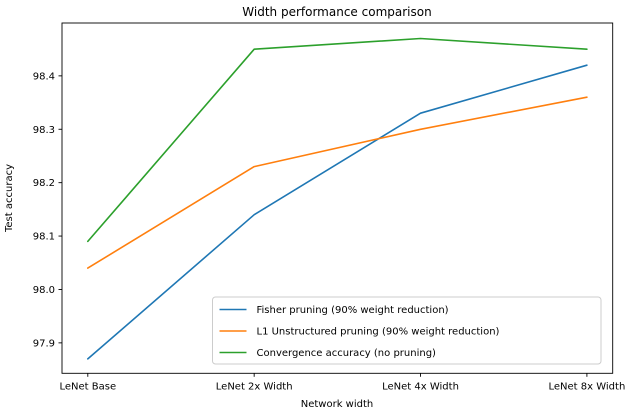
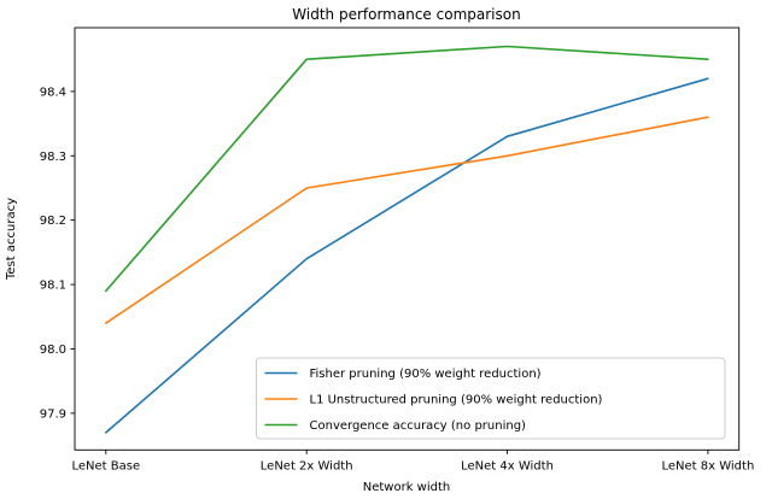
L1 Unstructured pruning (90% weight reduction)/LeNet 2x Width: 98.23 -> 98.25
